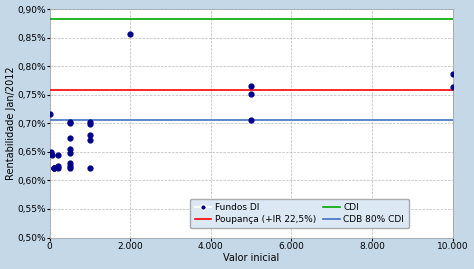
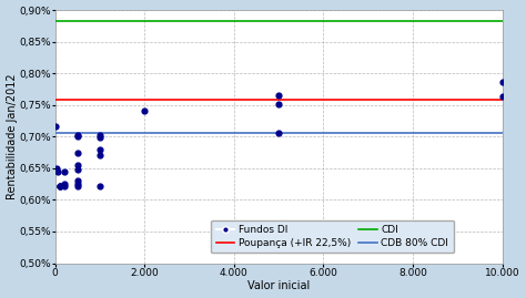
2.000: 0,856% -> 0,740%
